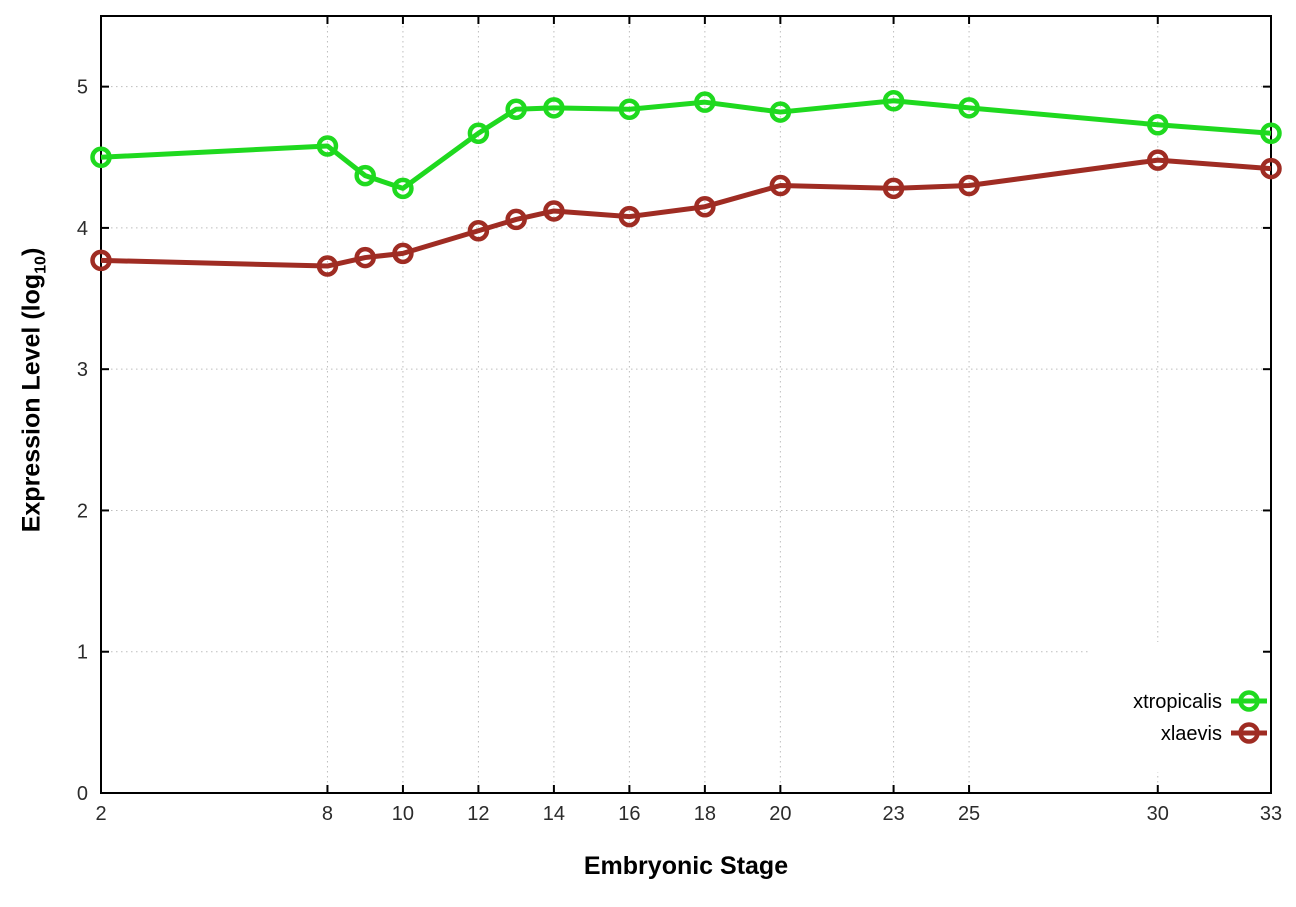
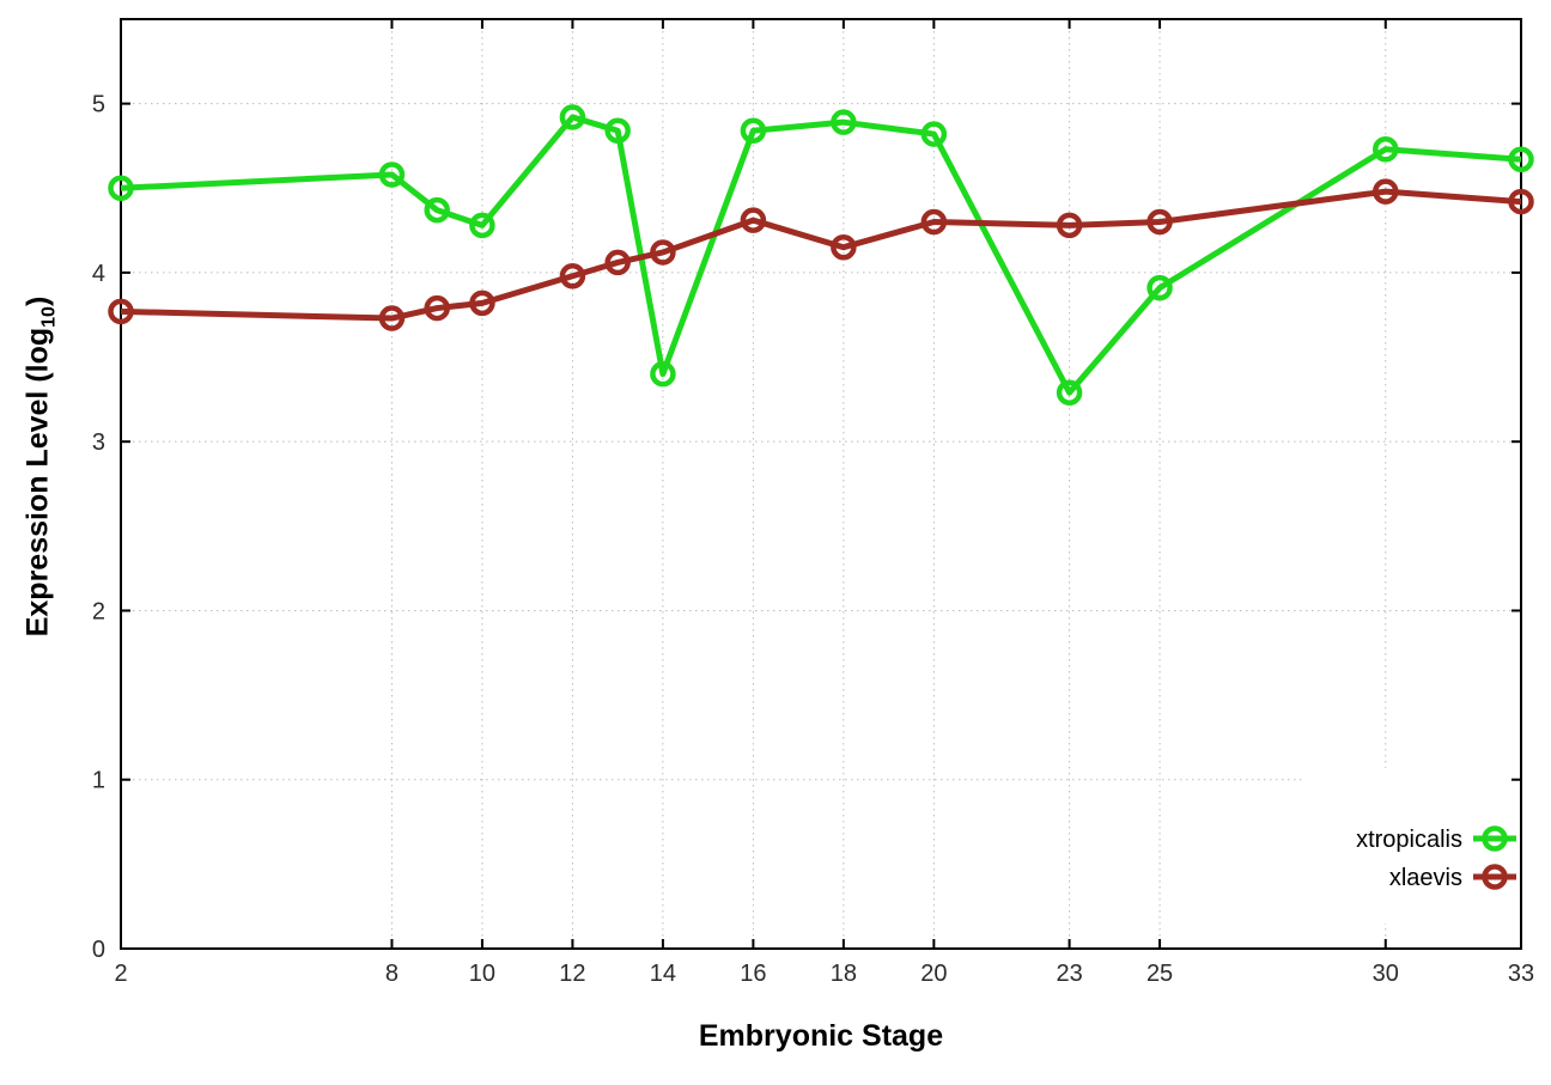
xtropicalis/12: 4.67 -> 4.92
xtropicalis/14: 4.85 -> 3.40
xlaevis/16: 4.08 -> 4.31
xtropicalis/23: 4.90 -> 3.29
xtropicalis/25: 4.85 -> 3.91
